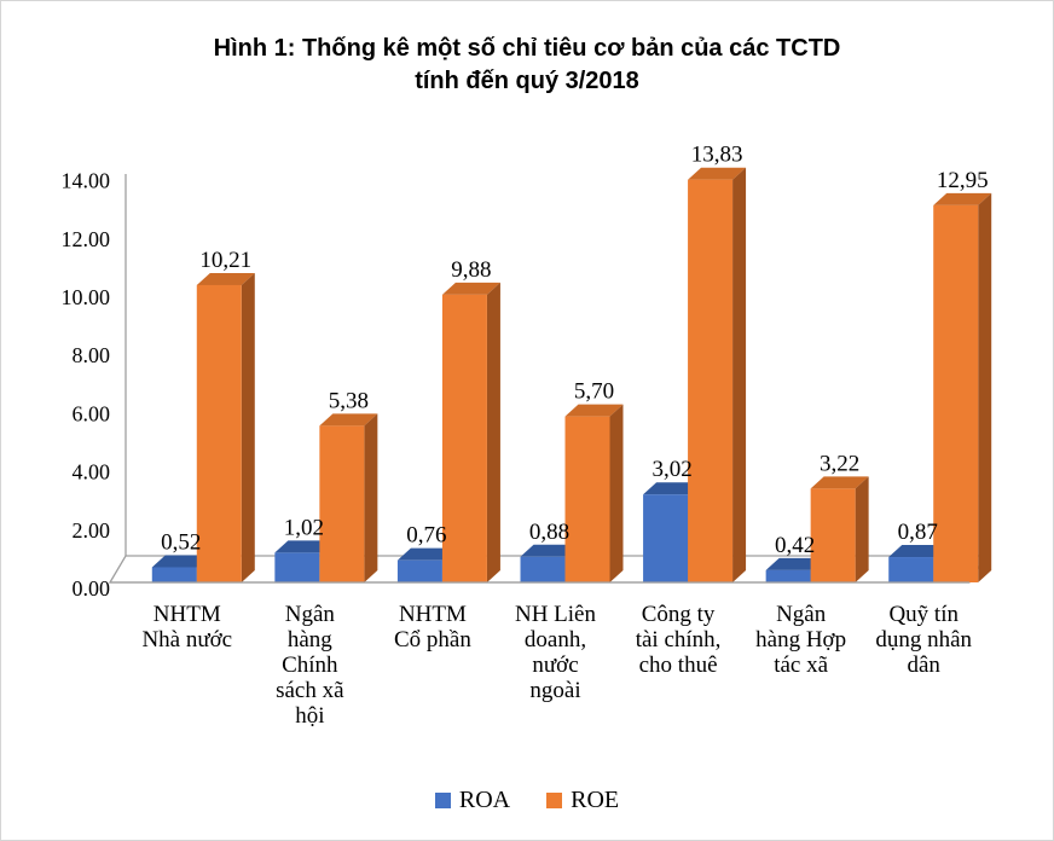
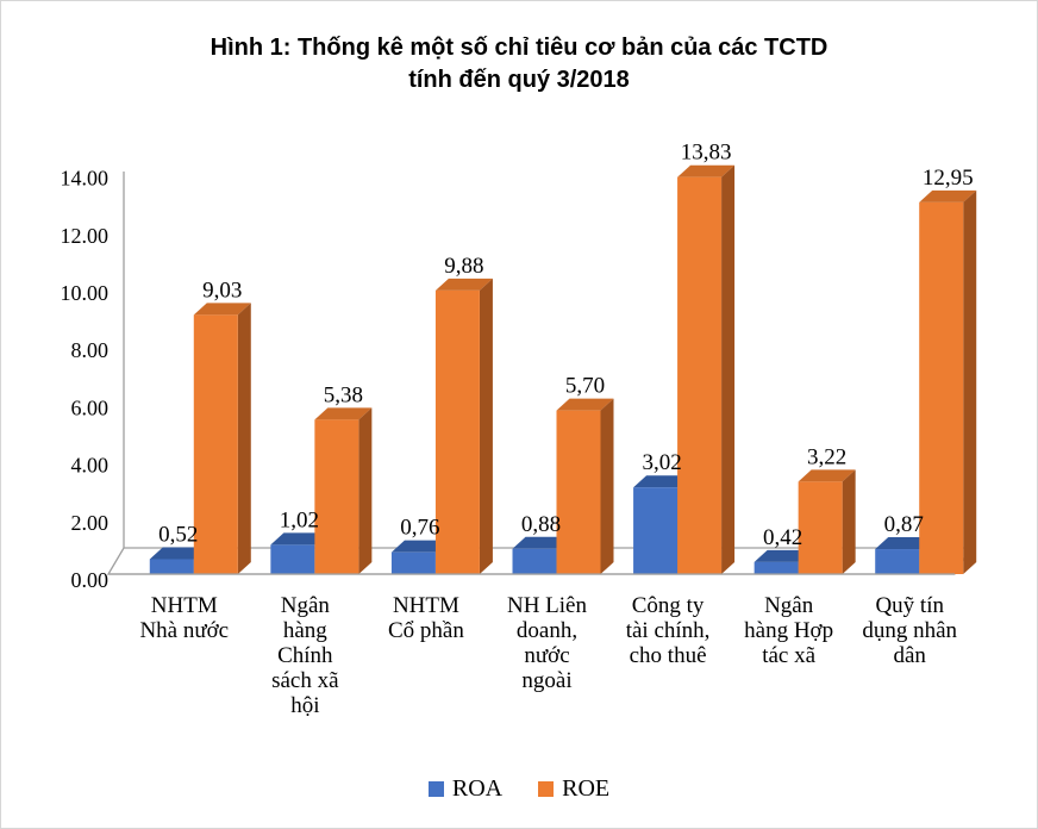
ROE/NHTM Nhà nước: 10,21 -> 9,03
